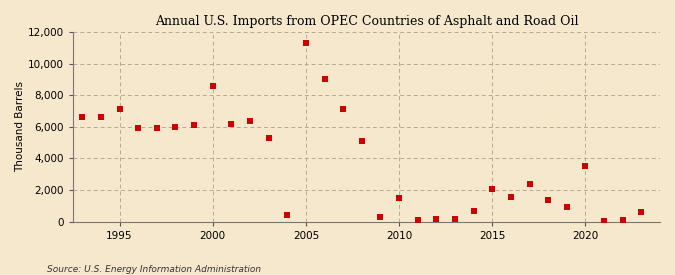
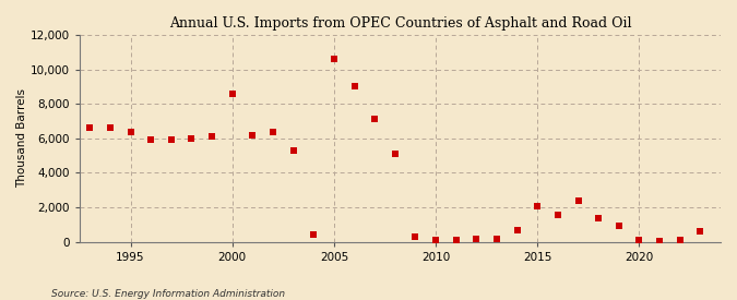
1995: 7,100 -> 6,400
2005: 11,300 -> 10,600
2010: 1,500 -> 100
2020: 3,500 -> 100
